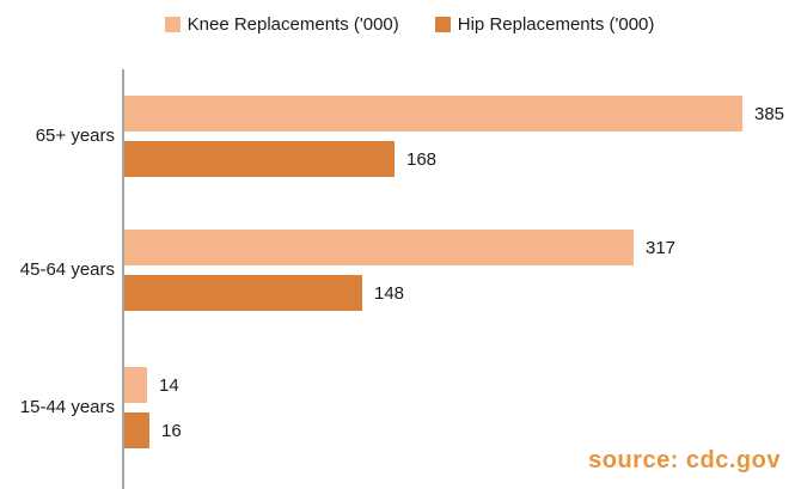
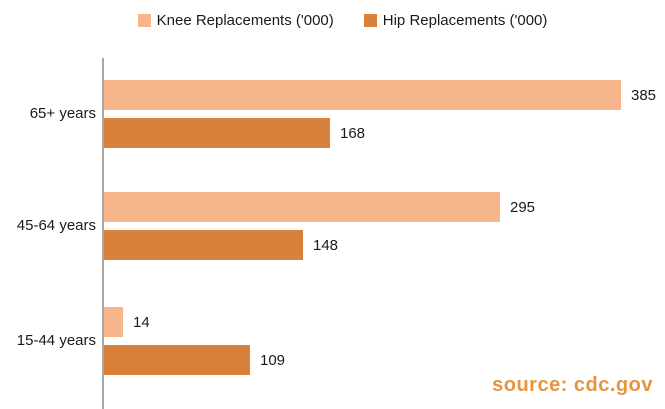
Knee Replacements ('000)/45-64 years: 317 -> 295
Hip Replacements ('000)/15-44 years: 16 -> 109
